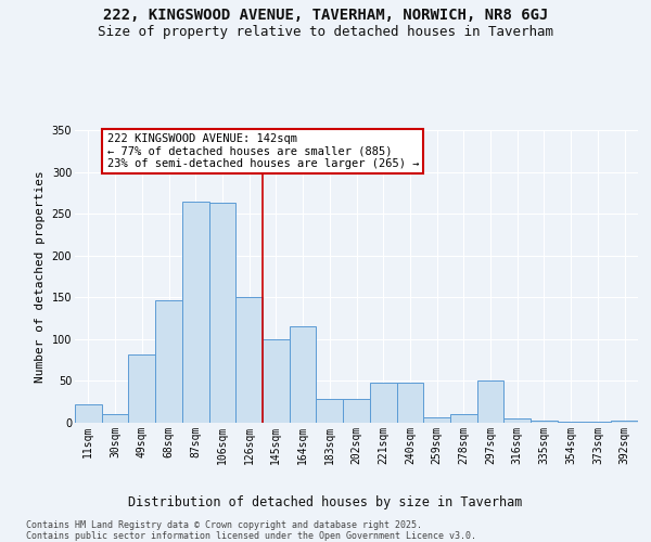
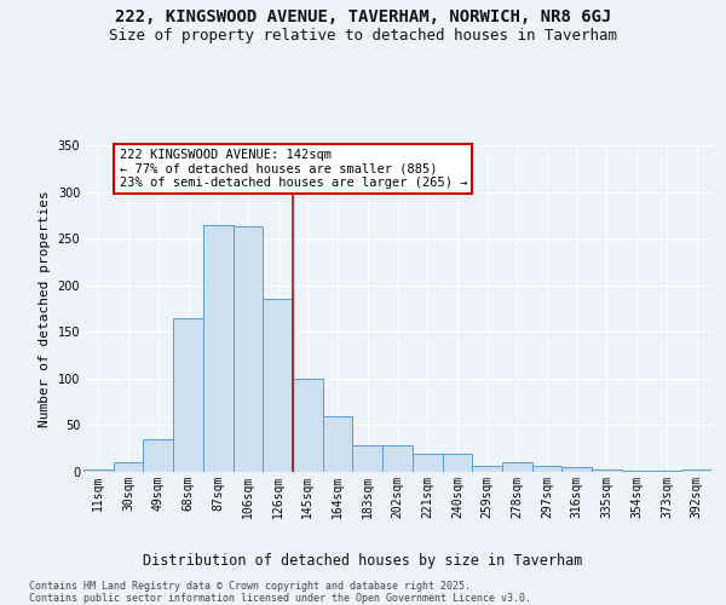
11sqm: 22 -> 2
49sqm: 82 -> 35
68sqm: 146 -> 165
126sqm: 150 -> 185
164sqm: 116 -> 60
221sqm: 48 -> 20
240sqm: 48 -> 20
297sqm: 50 -> 7
